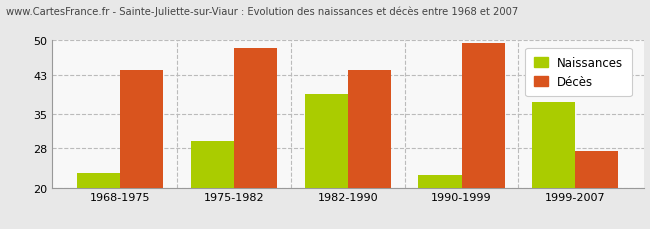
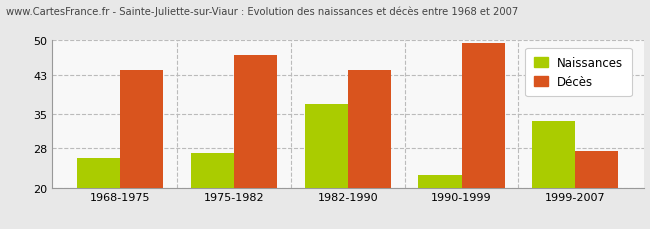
Naissances/1968-1975: 23.0 -> 26.0
Naissances/1975-1982: 29.5 -> 27.0
Décès/1975-1982: 48.5 -> 47.0
Naissances/1982-1990: 39.0 -> 37.0
Naissances/1999-2007: 37.5 -> 33.5
